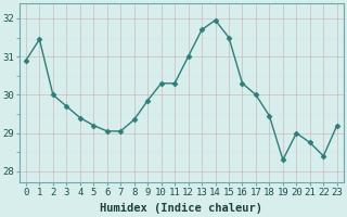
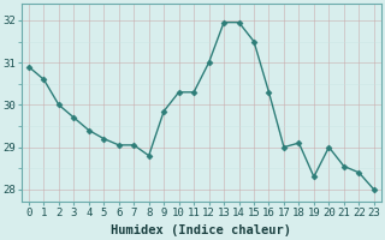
1: 31.45 -> 30.60
8: 29.35 -> 28.80
13: 31.70 -> 31.95
17: 30.00 -> 29.00
18: 29.45 -> 29.10
21: 28.75 -> 28.55
23: 29.20 -> 28.00
